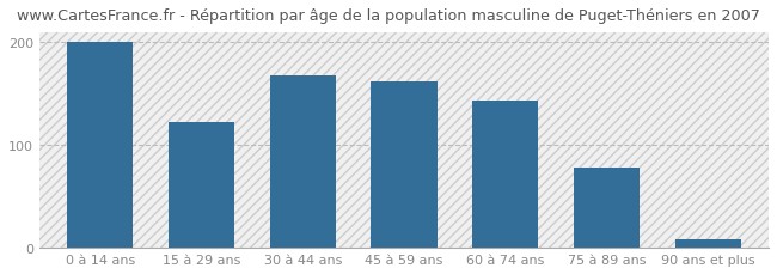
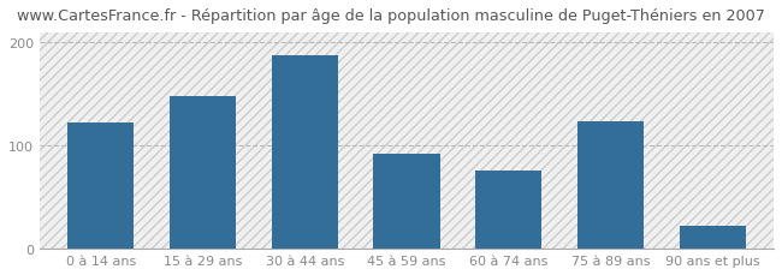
0 à 14 ans: 200 -> 122
15 à 29 ans: 122 -> 148
30 à 44 ans: 168 -> 188
45 à 59 ans: 162 -> 92
60 à 74 ans: 143 -> 76
75 à 89 ans: 78 -> 124
90 ans et plus: 8 -> 22
